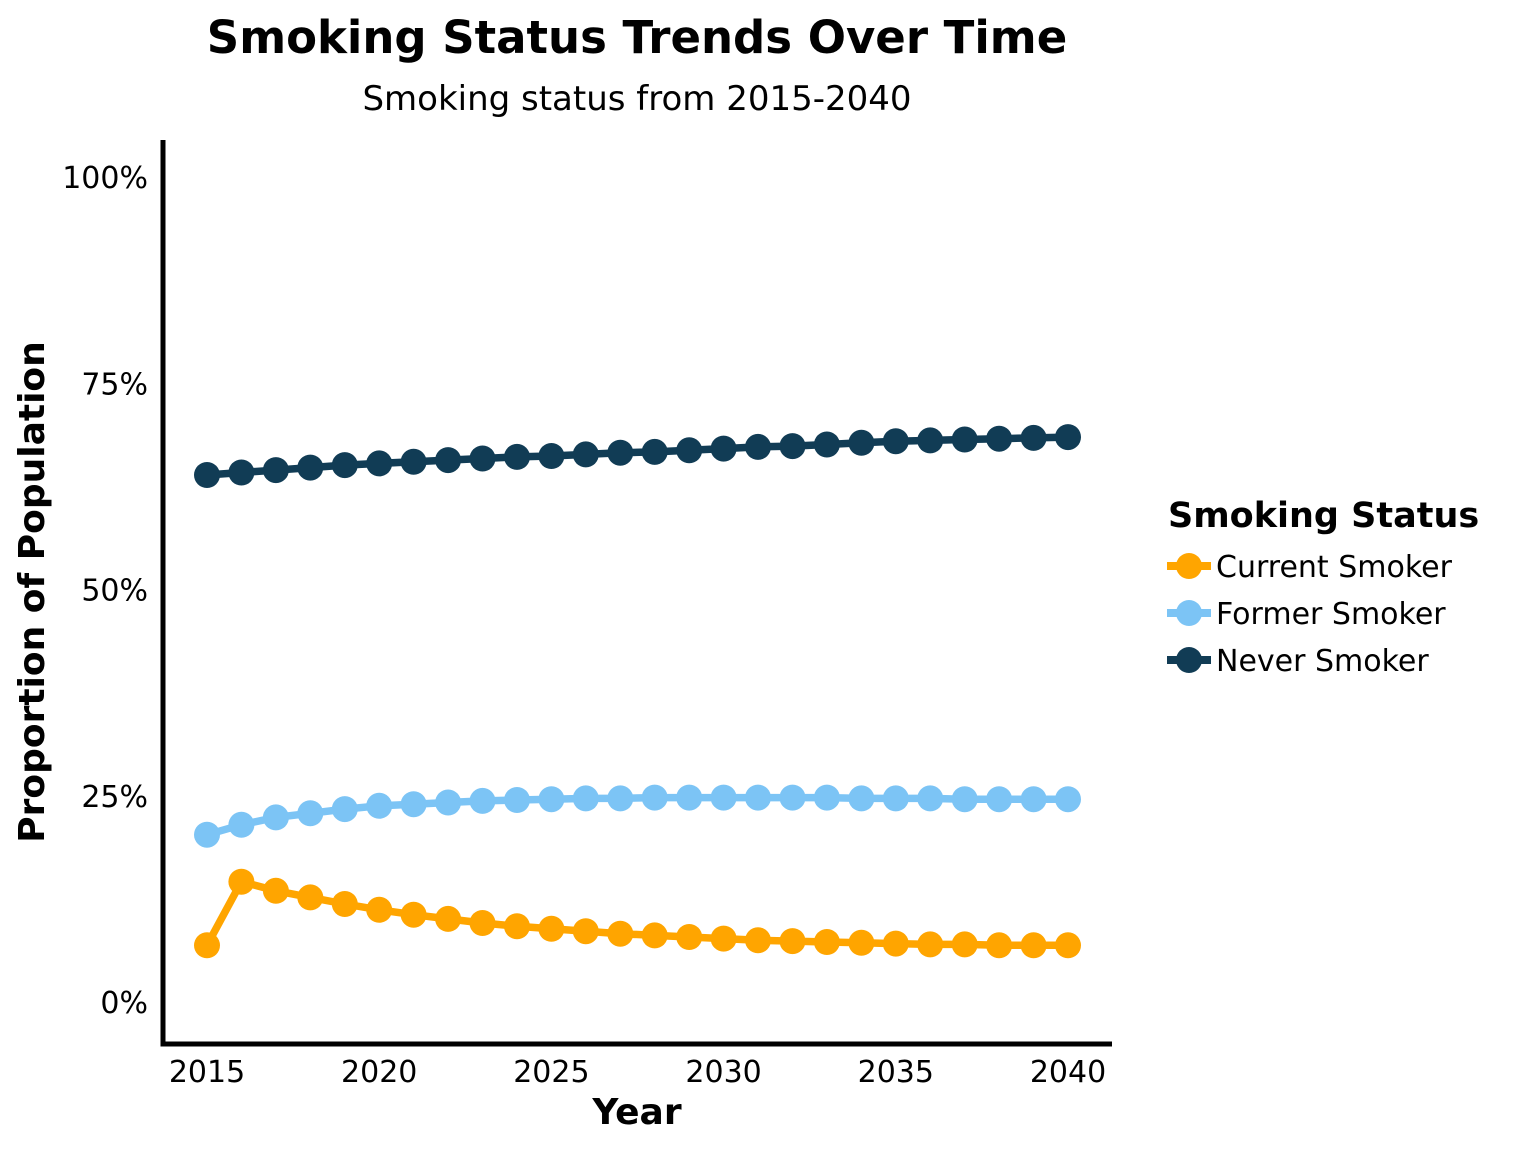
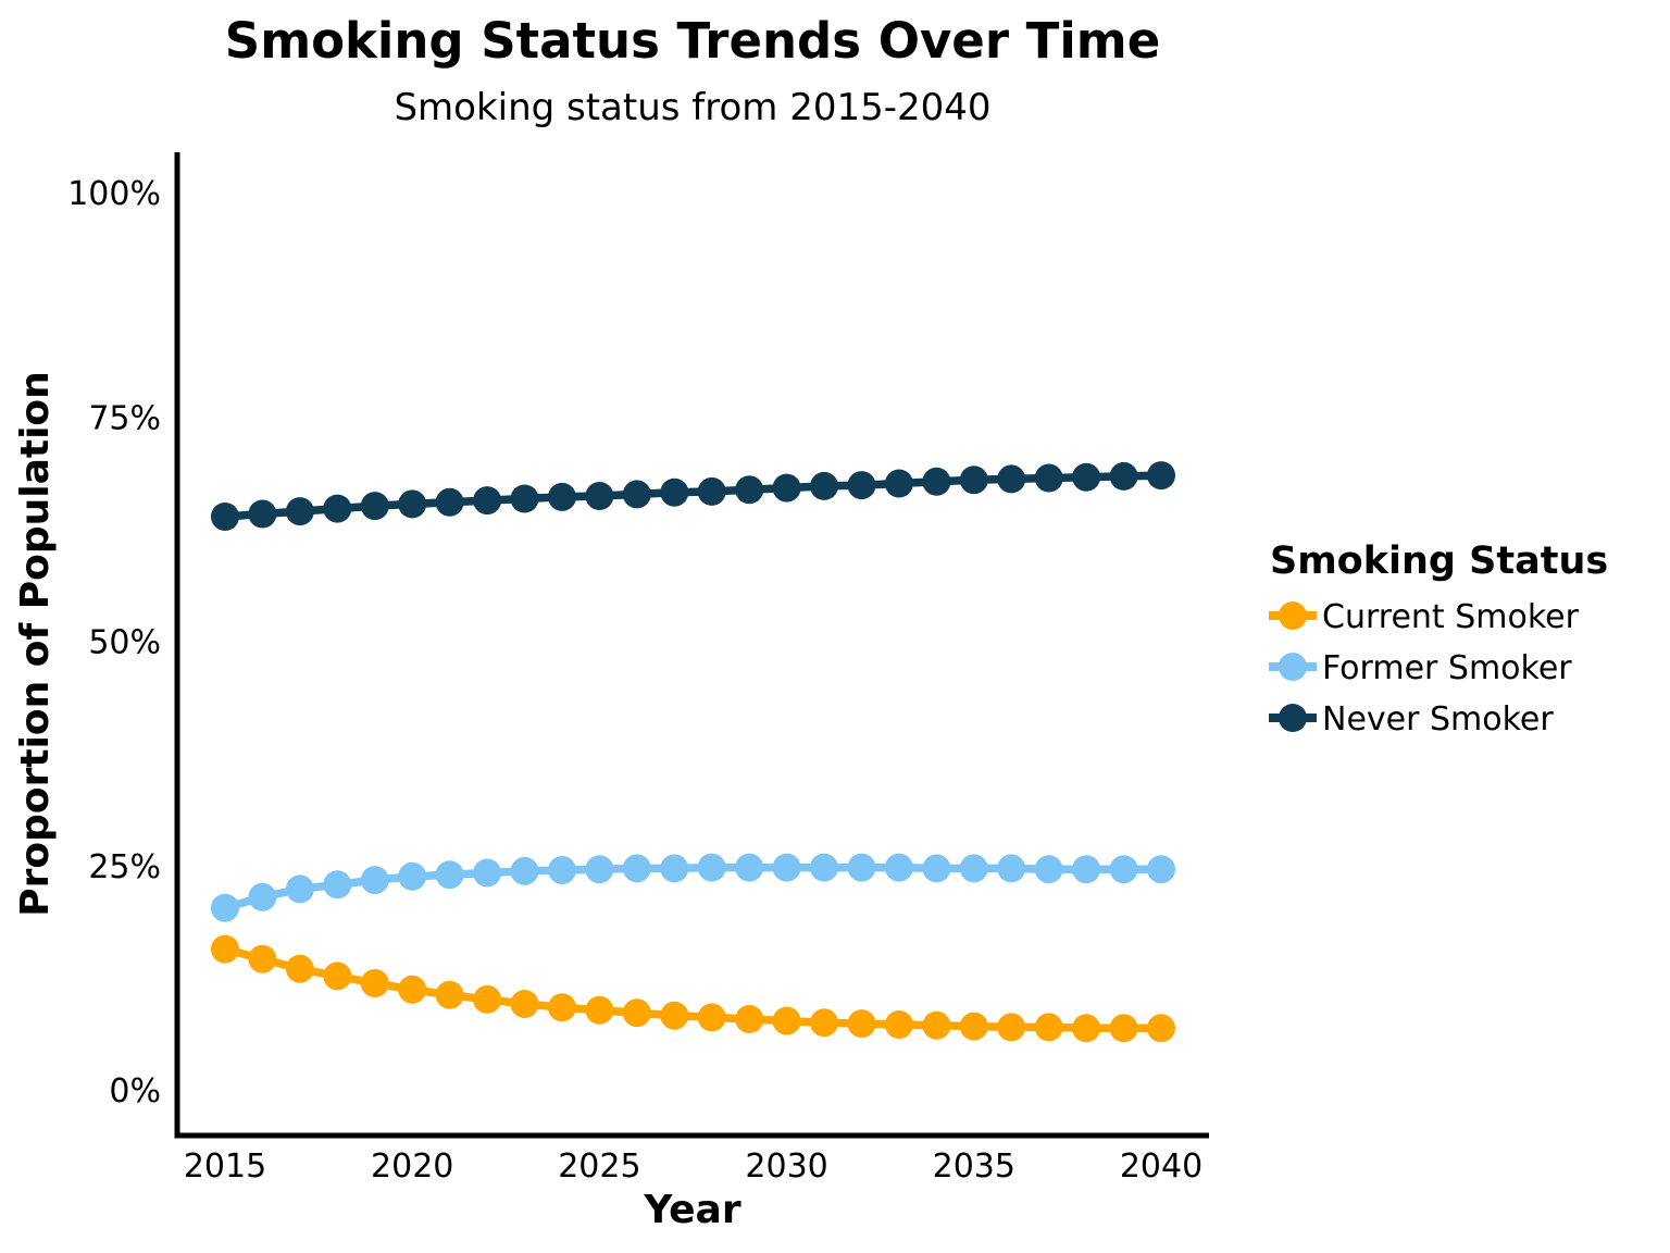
Current Smoker/2015: 7% -> 16%
